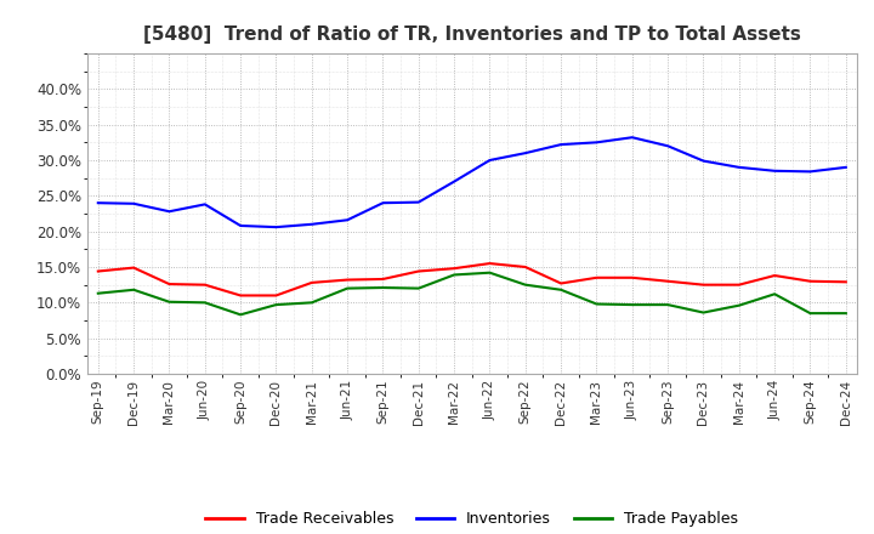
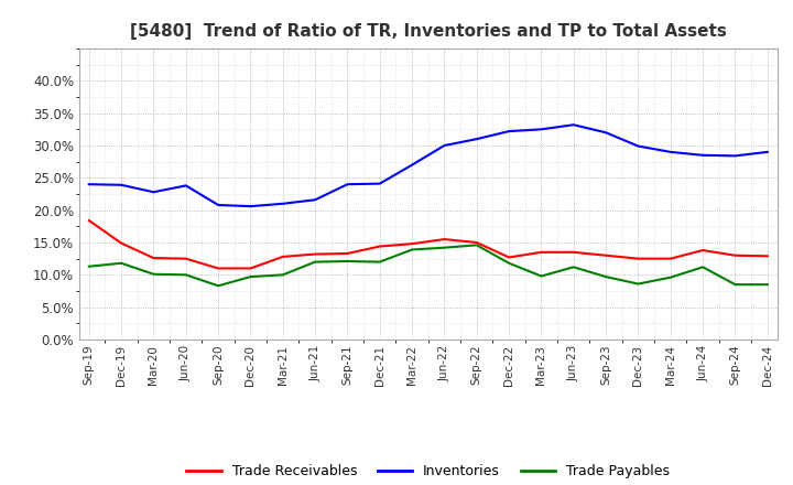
Trade Receivables/Sep-19: 14.4% -> 18.4%
Trade Payables/Sep-22: 12.5% -> 14.6%
Trade Payables/Jun-23: 9.7% -> 11.2%
